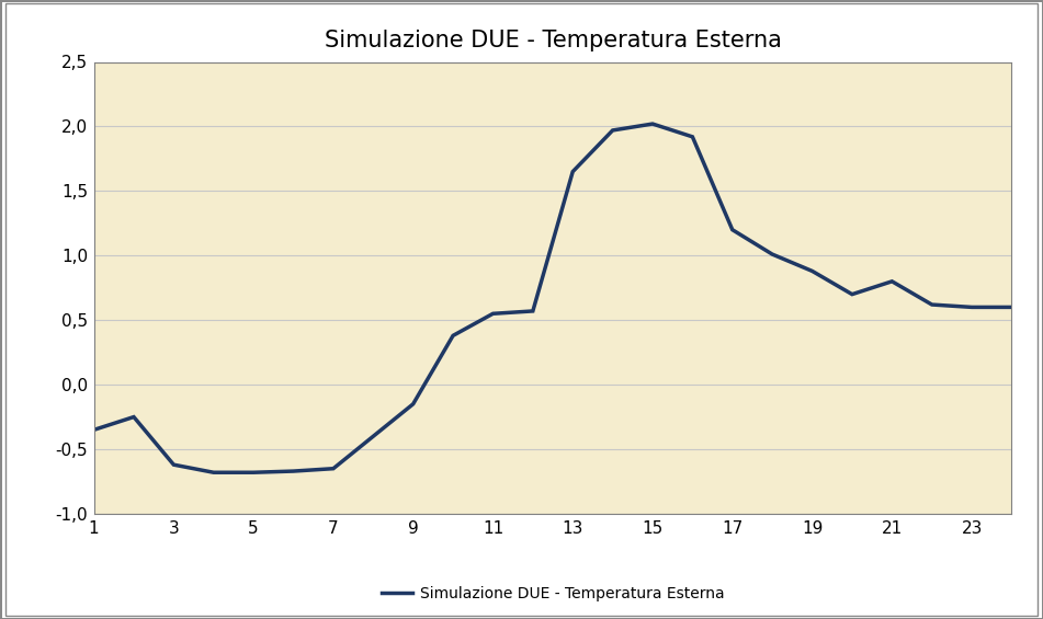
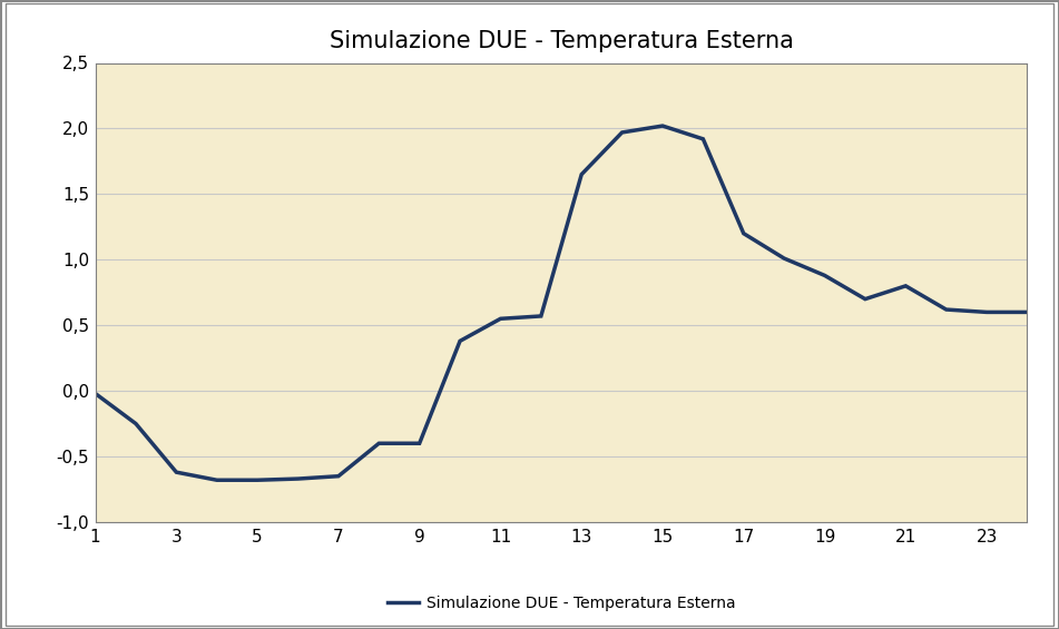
1: -0,35 -> -0,02
9: -0,15 -> -0,40
